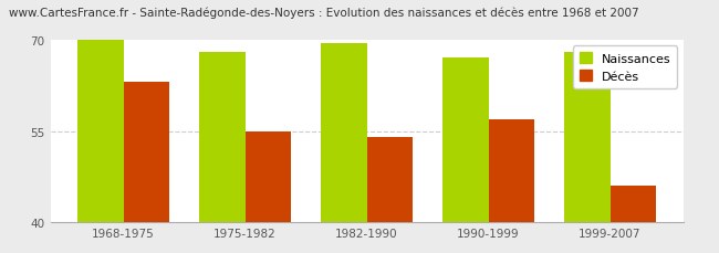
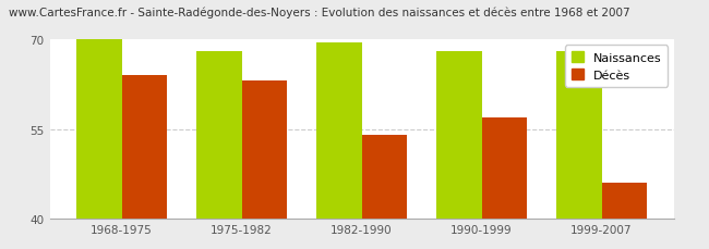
Décès/1968-1975: 63 -> 64
Décès/1975-1982: 55 -> 63
Naissances/1990-1999: 67.0 -> 68.0
